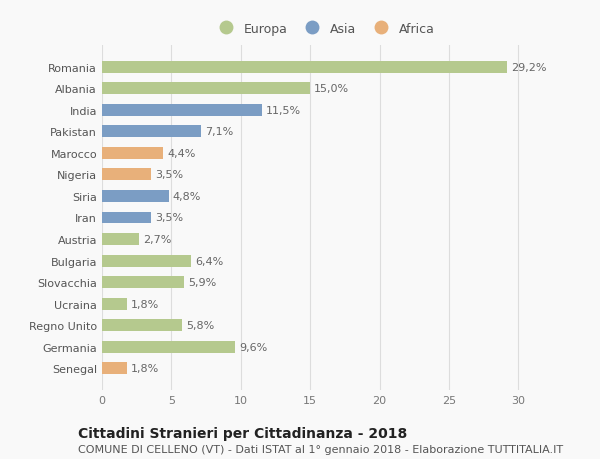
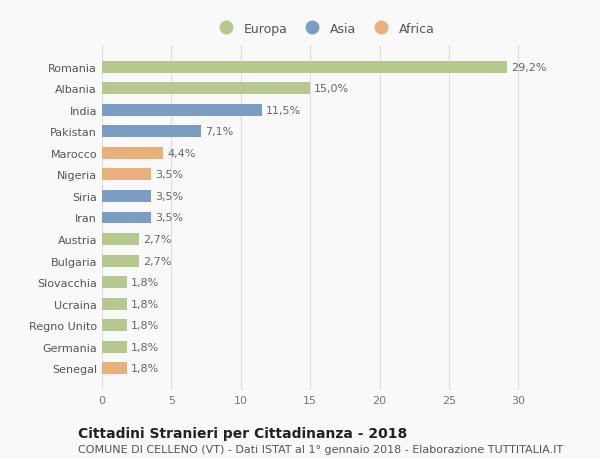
Siria: 4,8% -> 3,5%
Bulgaria: 6,4% -> 2,7%
Slovacchia: 5,9% -> 1,8%
Regno Unito: 5,8% -> 1,8%
Germania: 9,6% -> 1,8%
